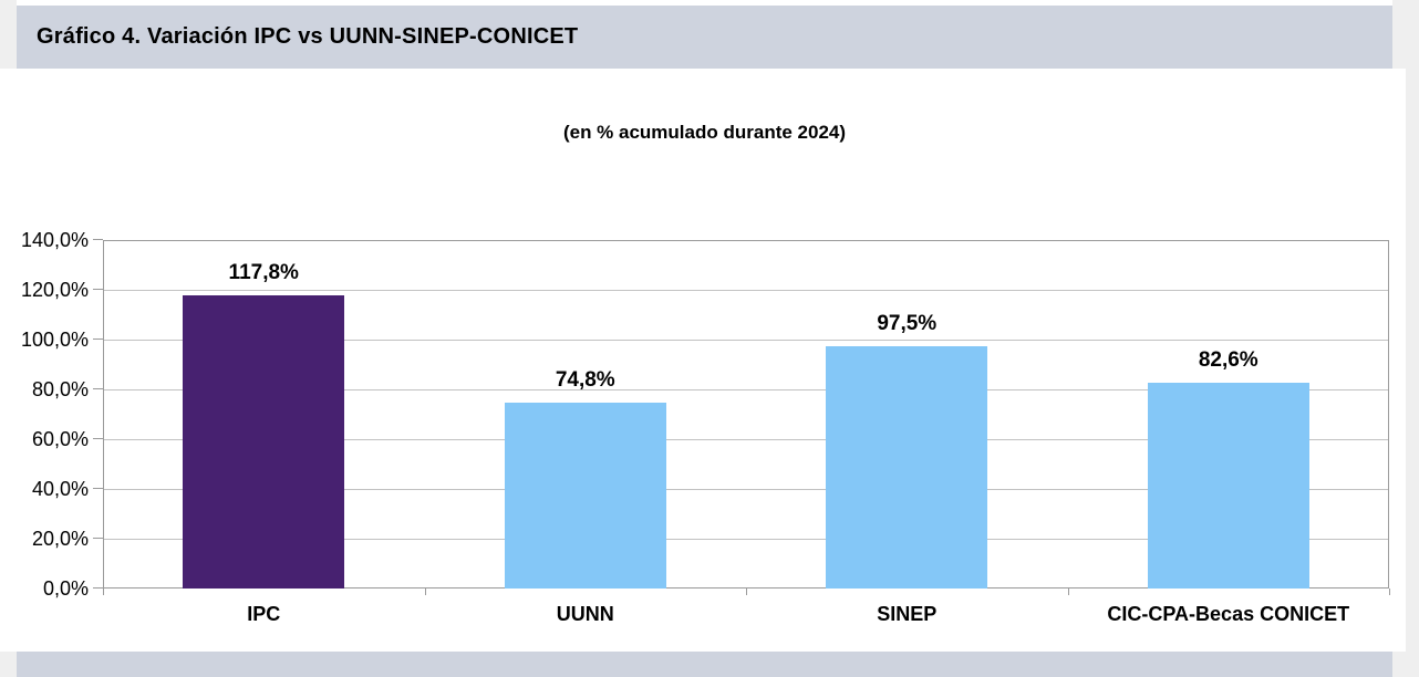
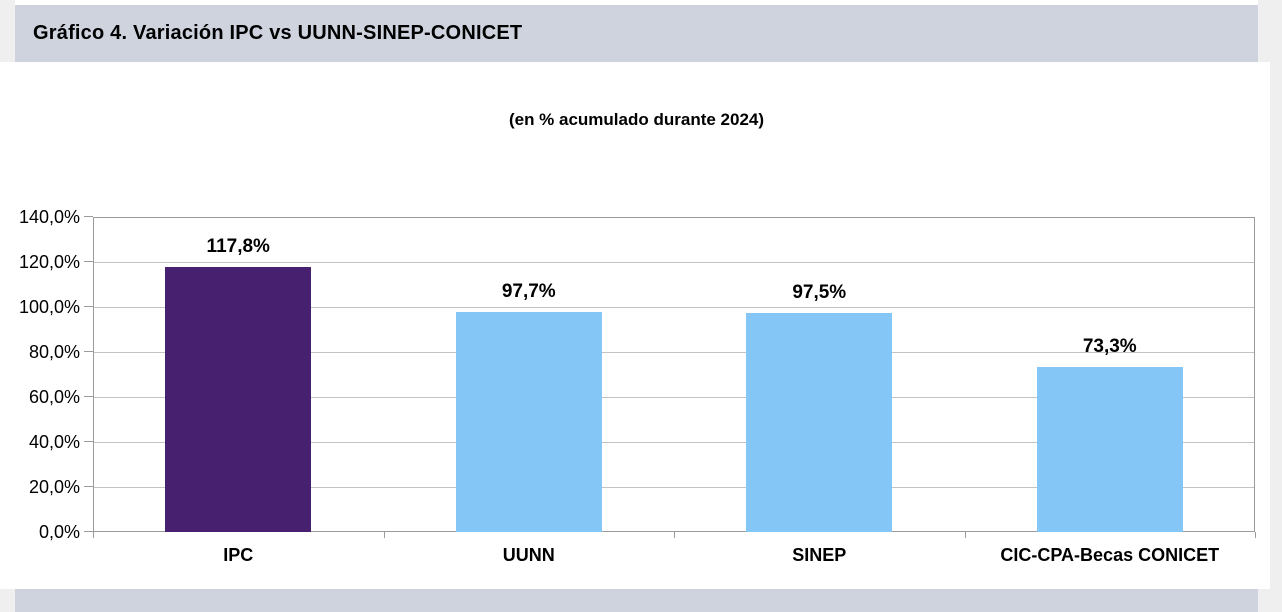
UUNN: 74,8% -> 97,7%
CIC-CPA-Becas CONICET: 82,6% -> 73,3%
